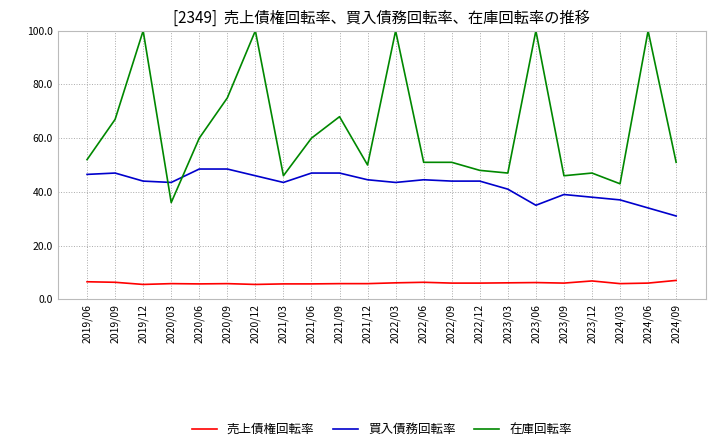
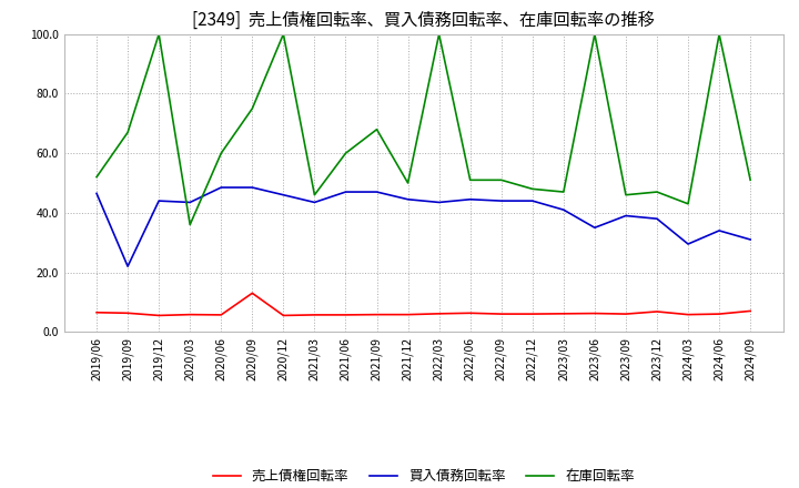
買入債務回転率/2019/09: 47.0 -> 22.0
売上債権回転率/2020/09: 5.8 -> 13.0
買入債務回転率/2024/03: 37.0 -> 29.5
